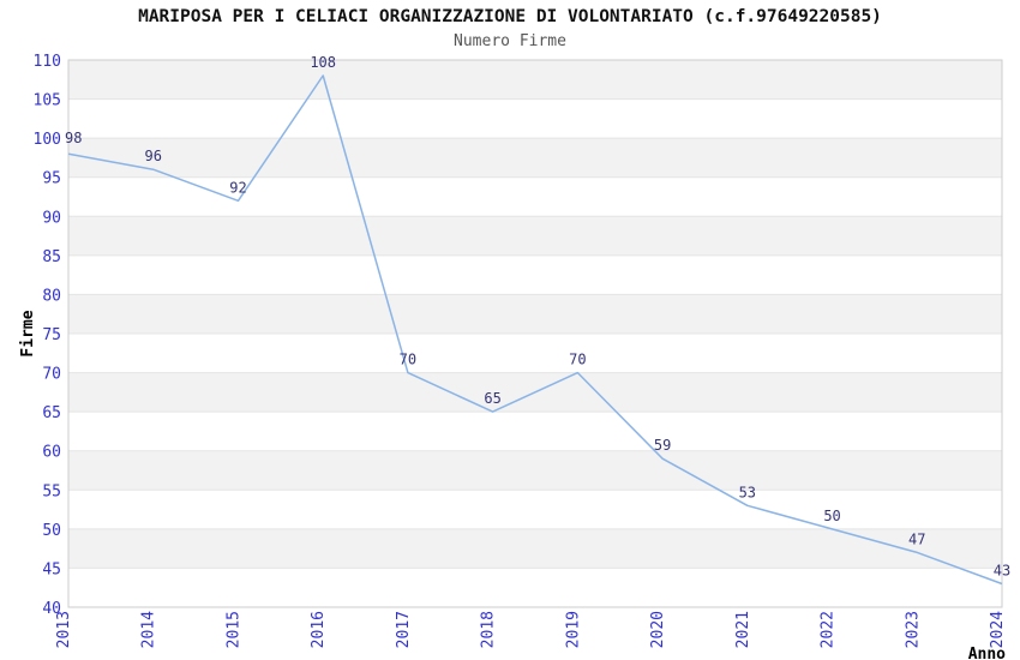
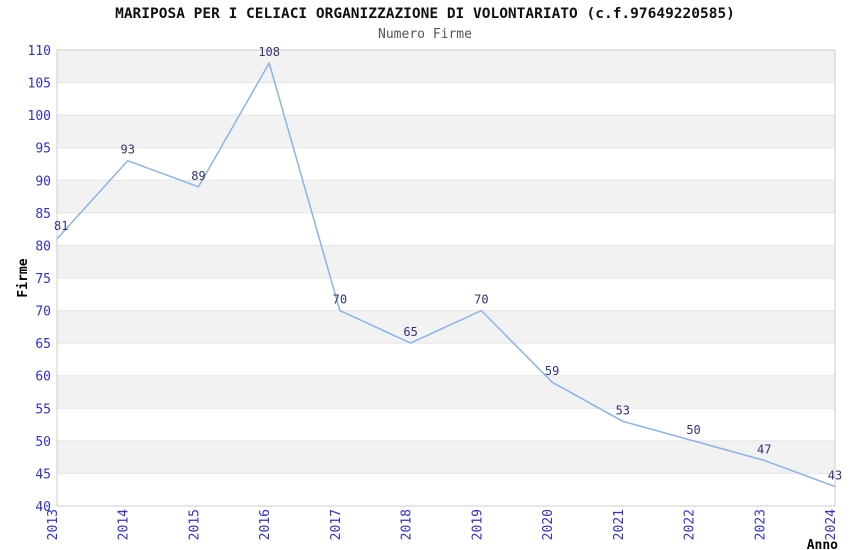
2013: 98 -> 81
2014: 96 -> 93
2015: 92 -> 89
